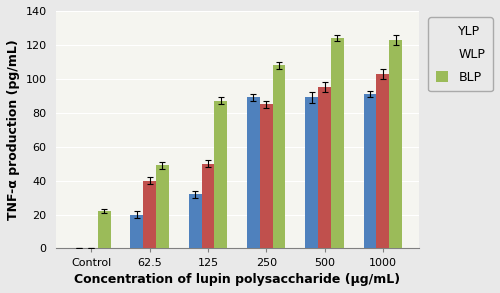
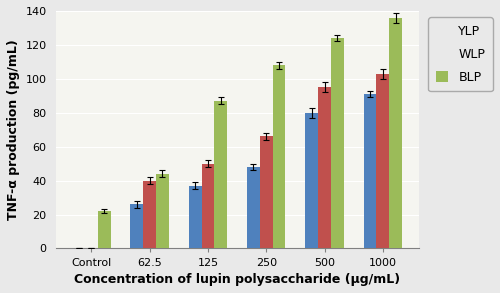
YLP/62.5: 20 -> 26
BLP/62.5: 49 -> 44
YLP/125: 32 -> 37
YLP/250: 89 -> 48
WLP/250: 85 -> 66
YLP/500: 89 -> 80
BLP/1000: 123 -> 136
